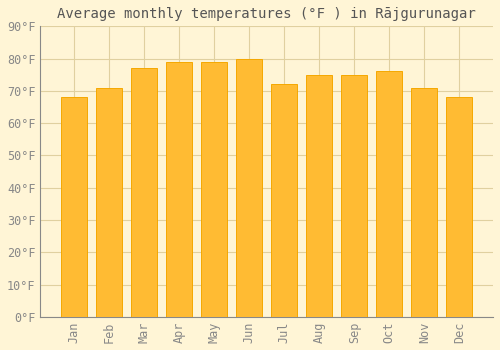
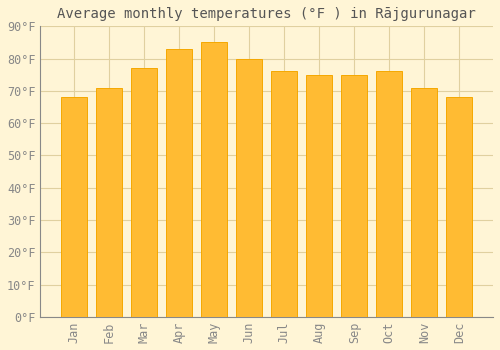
Apr: 79°F -> 83°F
May: 79°F -> 85°F
Jul: 72°F -> 76°F
